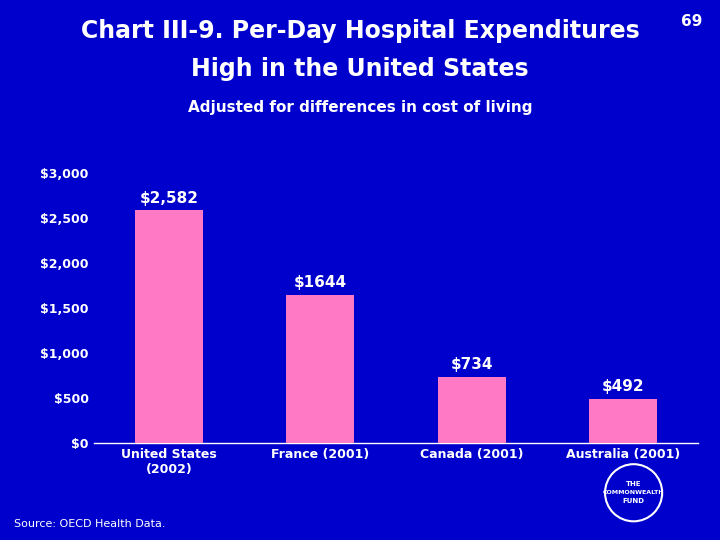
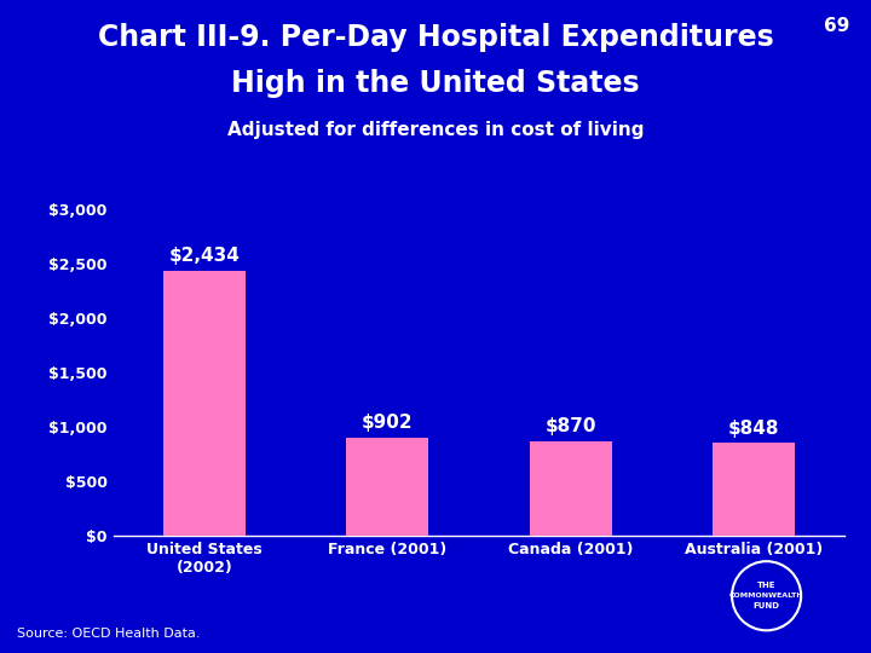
United States (2002): $2,582 -> $2,434
France (2001): $1644 -> $902
Canada (2001): $734 -> $870
Australia (2001): $492 -> $848
